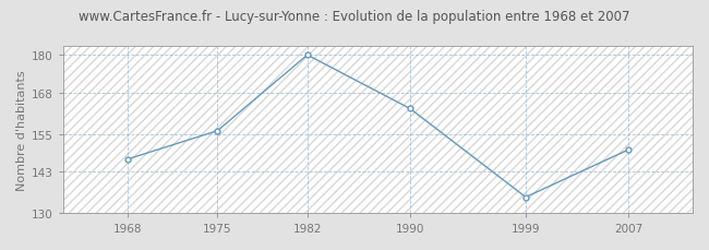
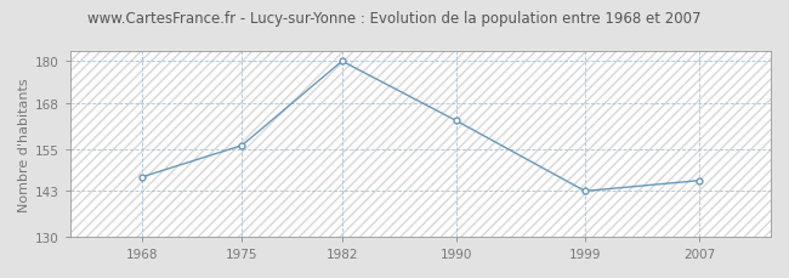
1999: 135 -> 143
2007: 150 -> 146
